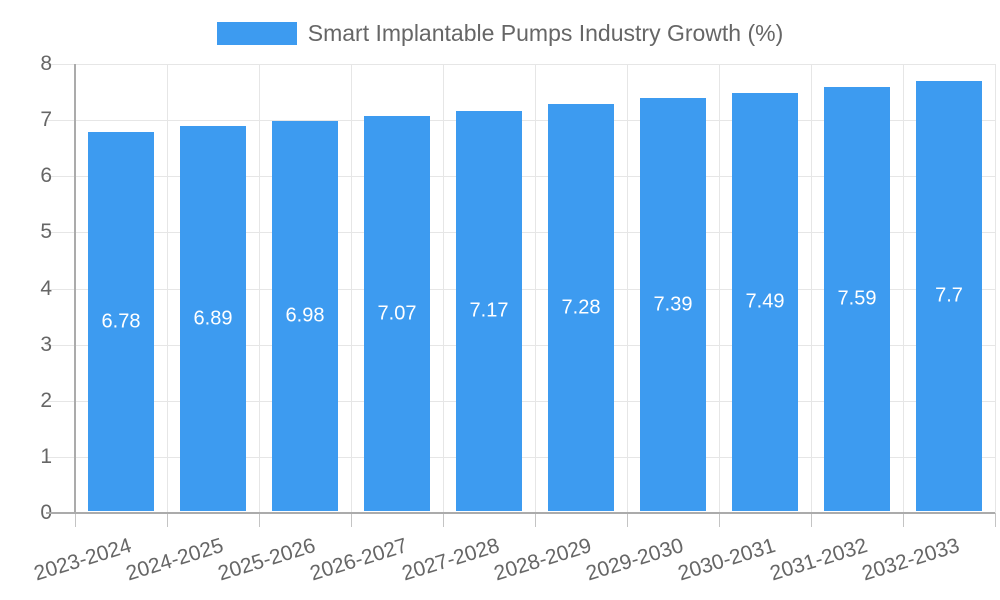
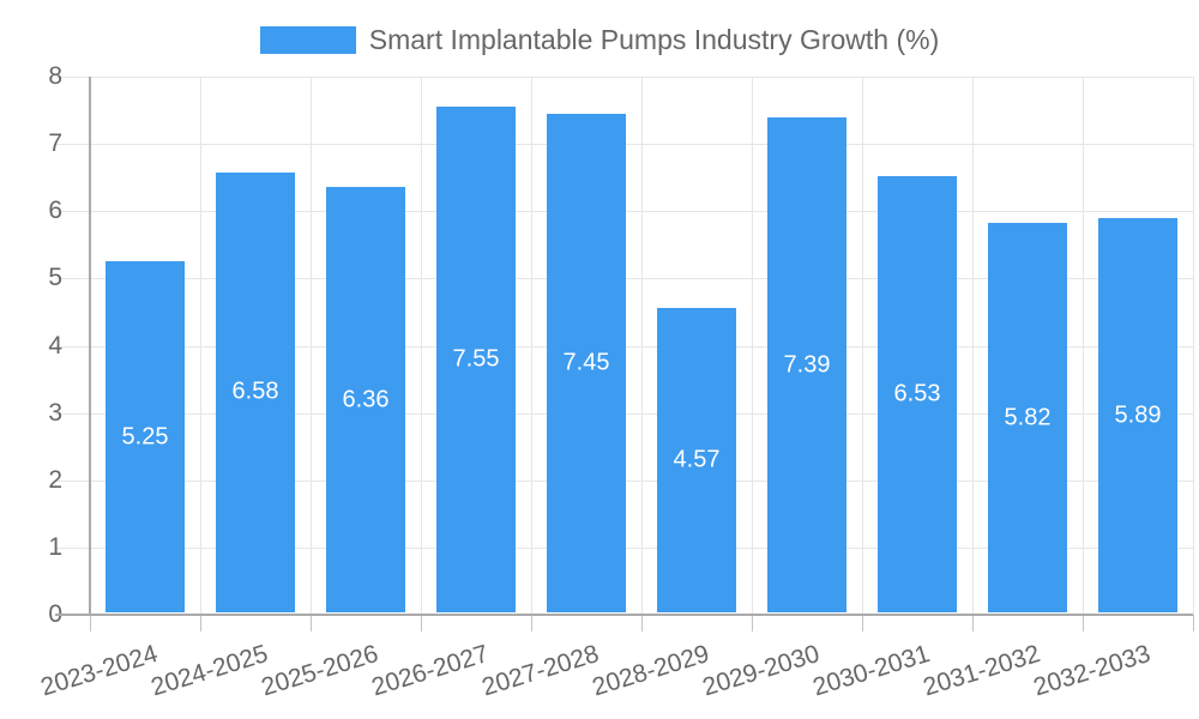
2023-2024: 6.78 -> 5.25
2024-2025: 6.89 -> 6.58
2025-2026: 6.98 -> 6.36
2026-2027: 7.07 -> 7.55
2027-2028: 7.17 -> 7.45
2028-2029: 7.28 -> 4.57
2030-2031: 7.49 -> 6.53
2031-2032: 7.59 -> 5.82
2032-2033: 7.7 -> 5.89
